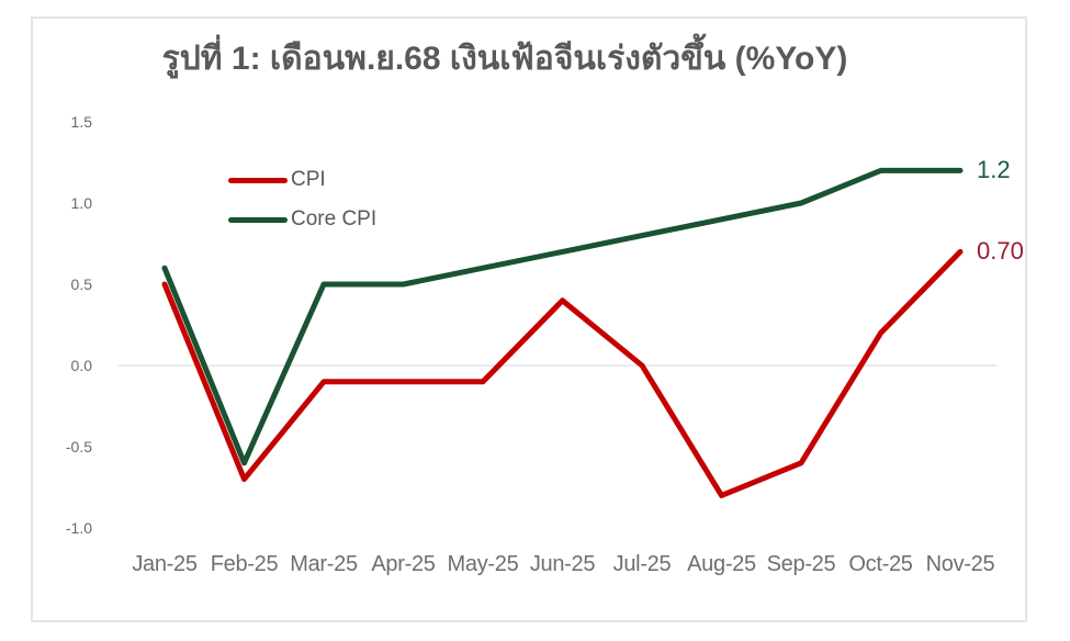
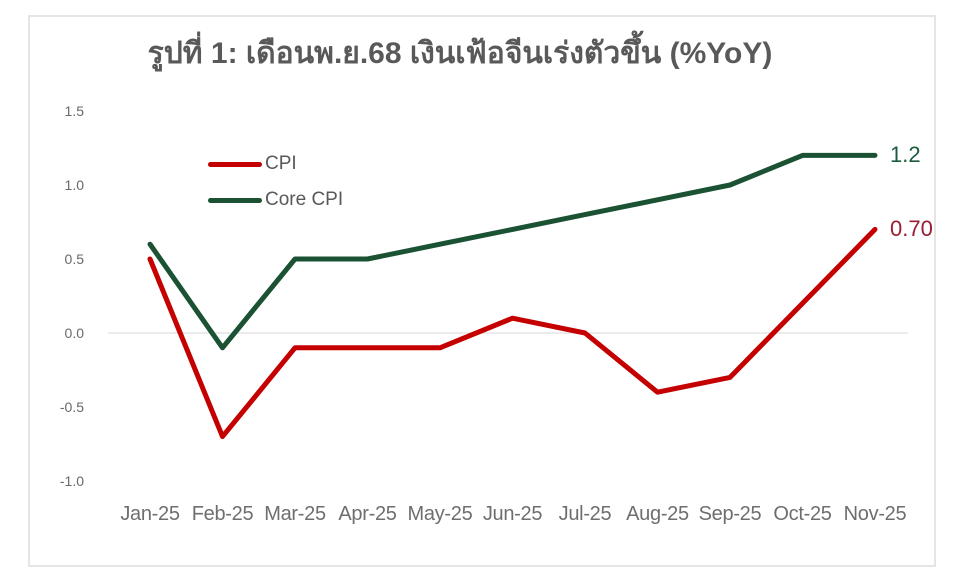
Core CPI/Feb-25: -0.6 -> -0.1
CPI/Jun-25: 0.4 -> 0.1
CPI/Aug-25: -0.8 -> -0.4
CPI/Sep-25: -0.6 -> -0.3
